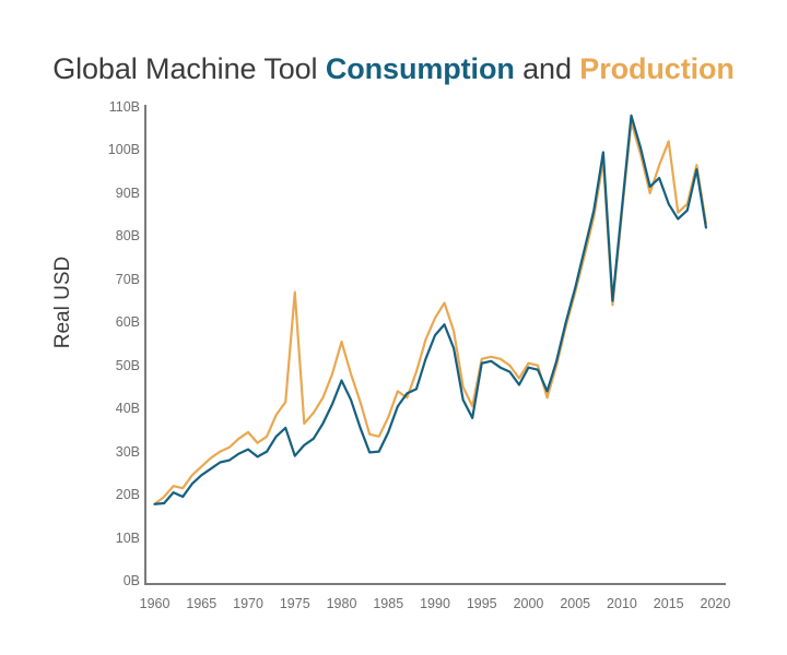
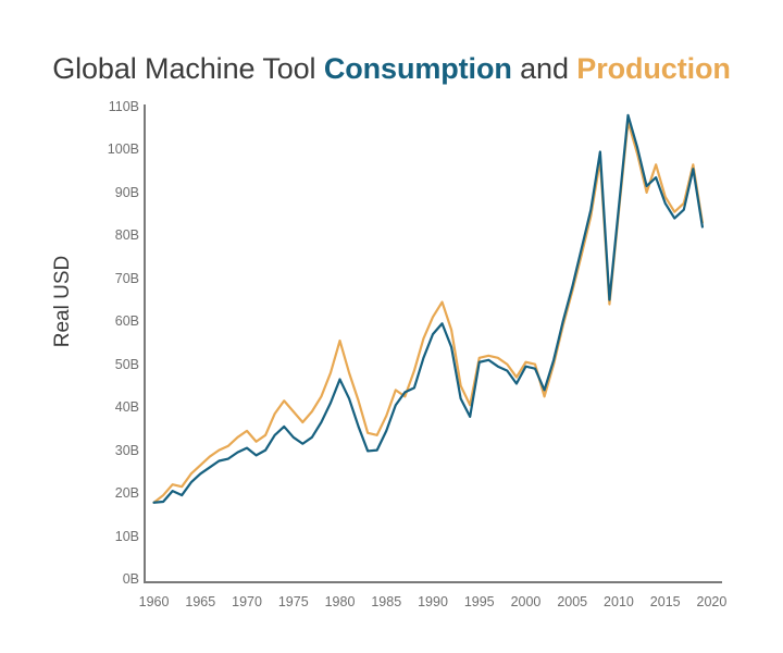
Consumption/1975: 29B -> 33B
Production/1975: 67B -> 39B
Production/2015: 102B -> 89B
